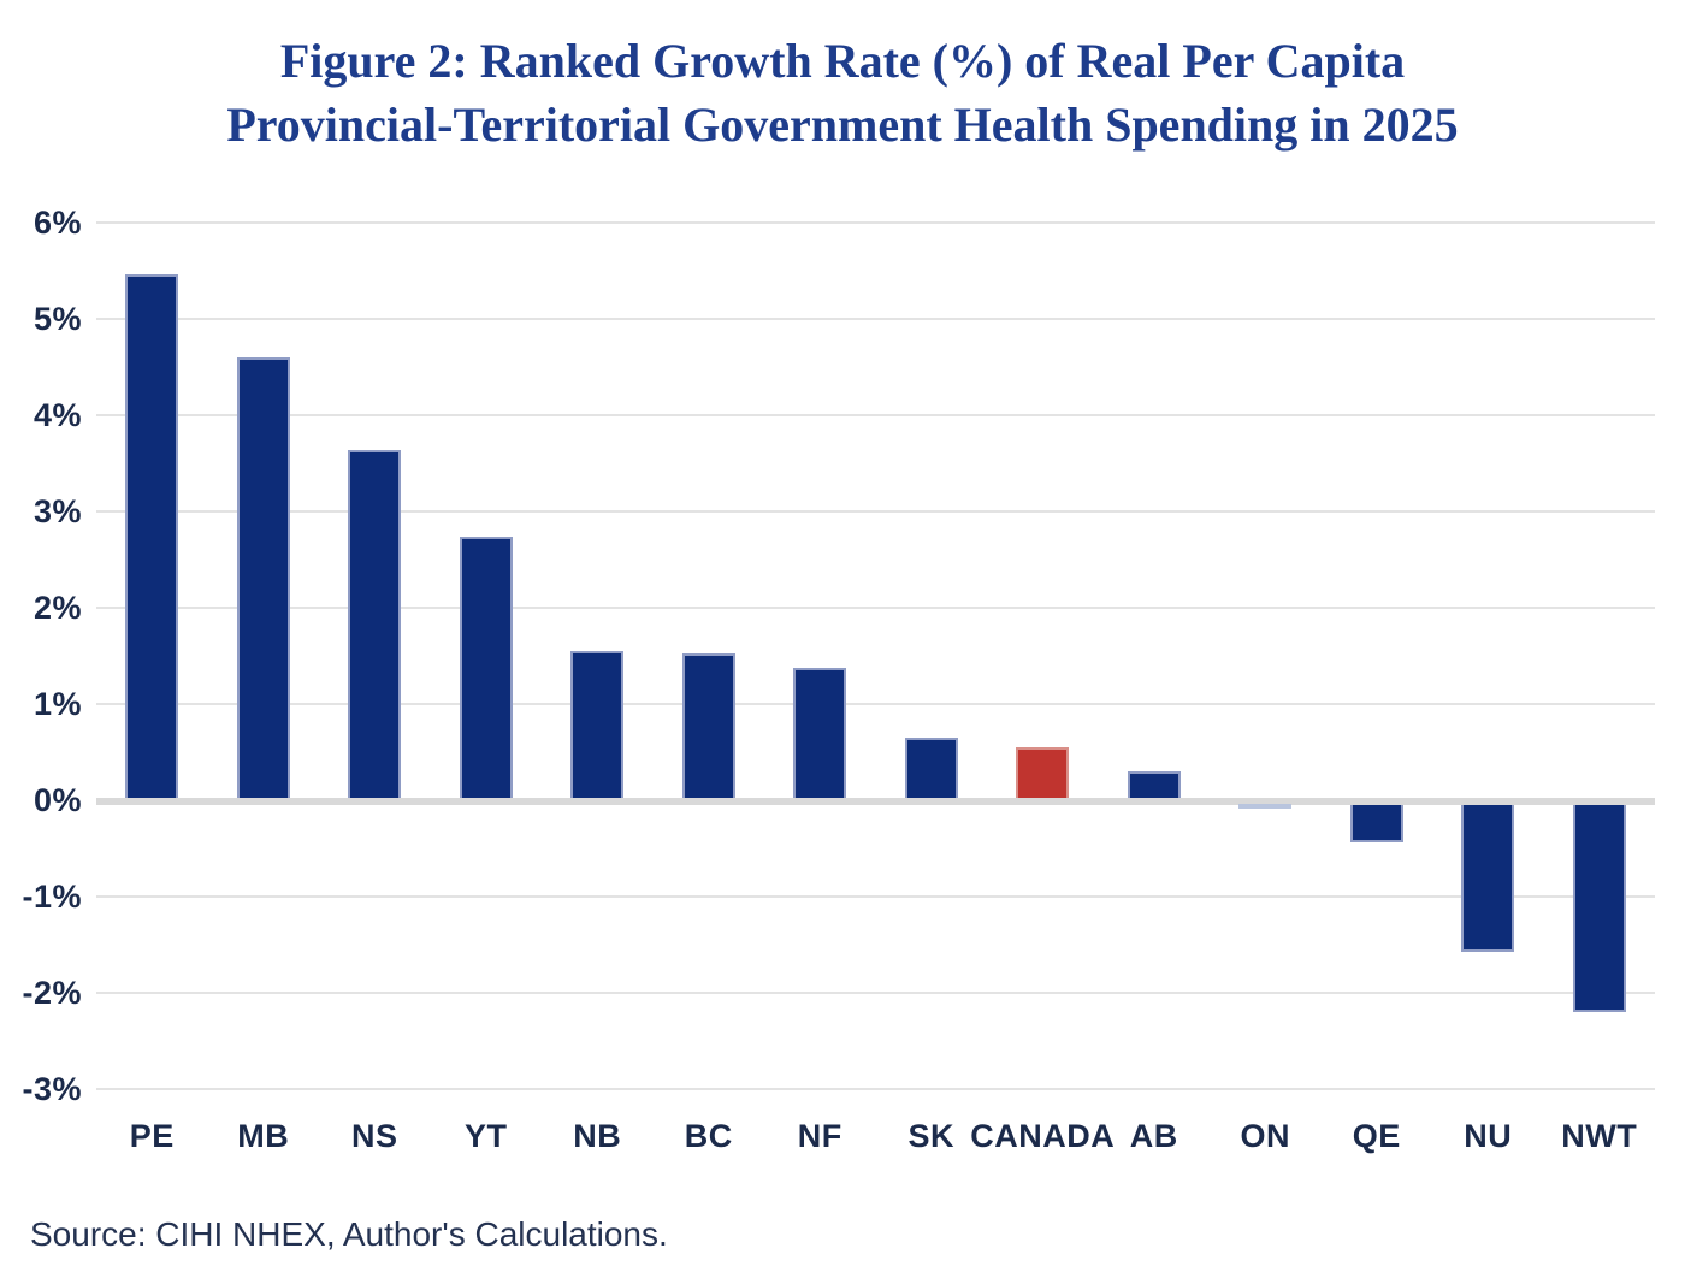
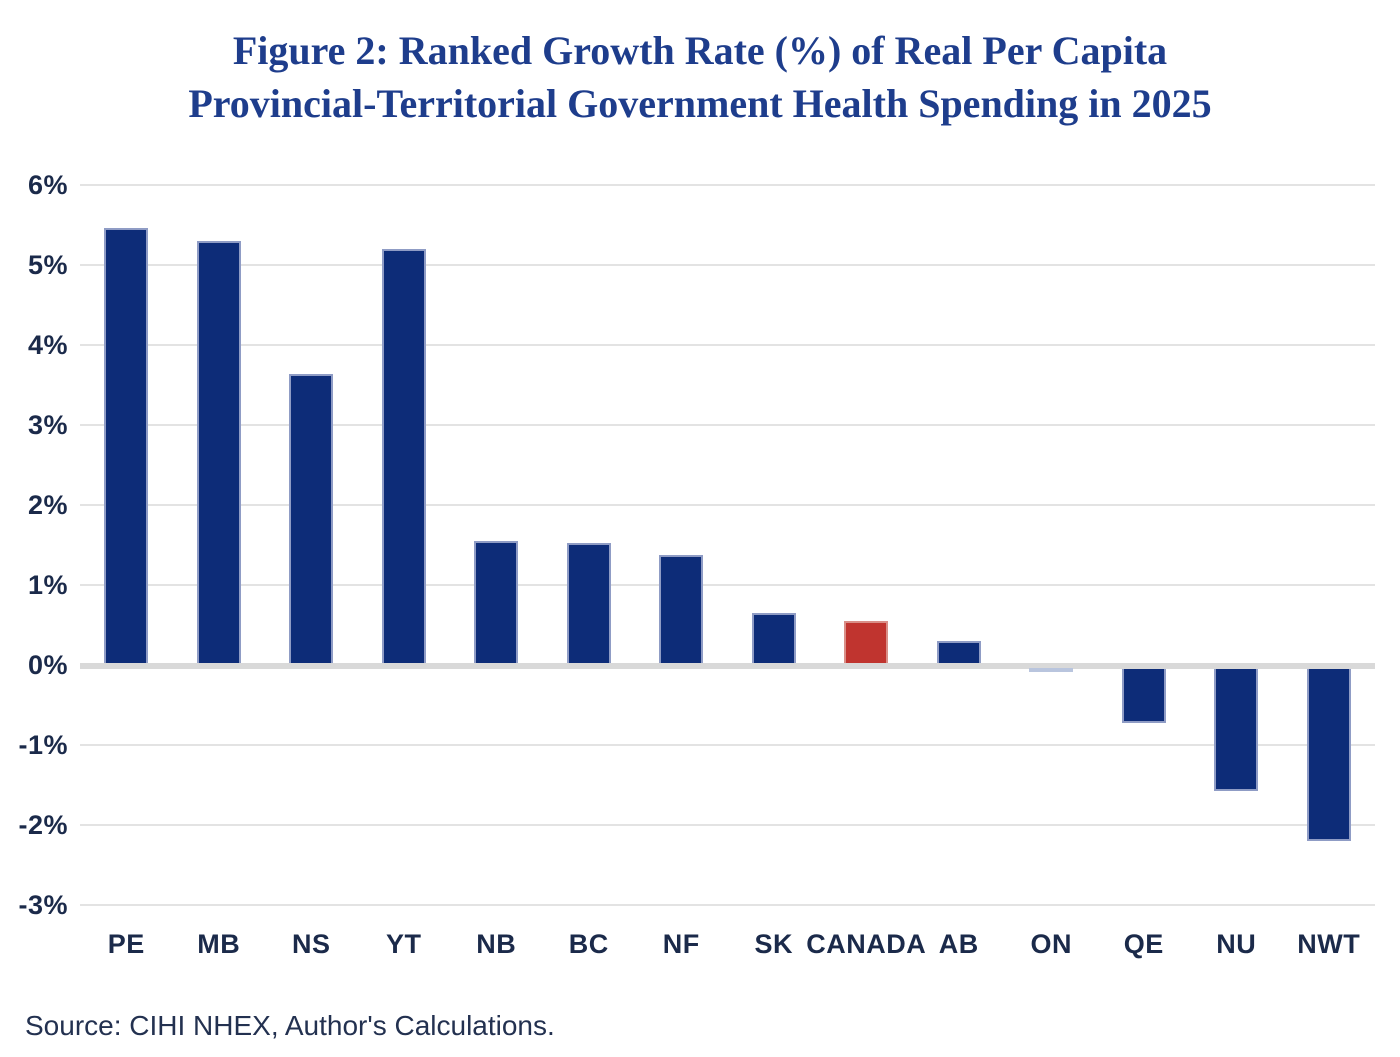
MB: 4.6% -> 5.3%
YT: 2.7% -> 5.2%
QE: -0.4% -> -0.7%
